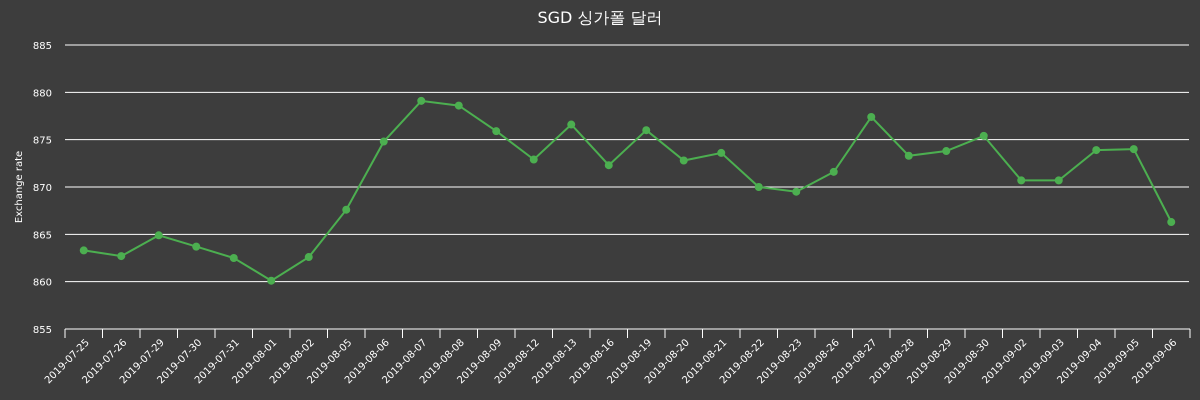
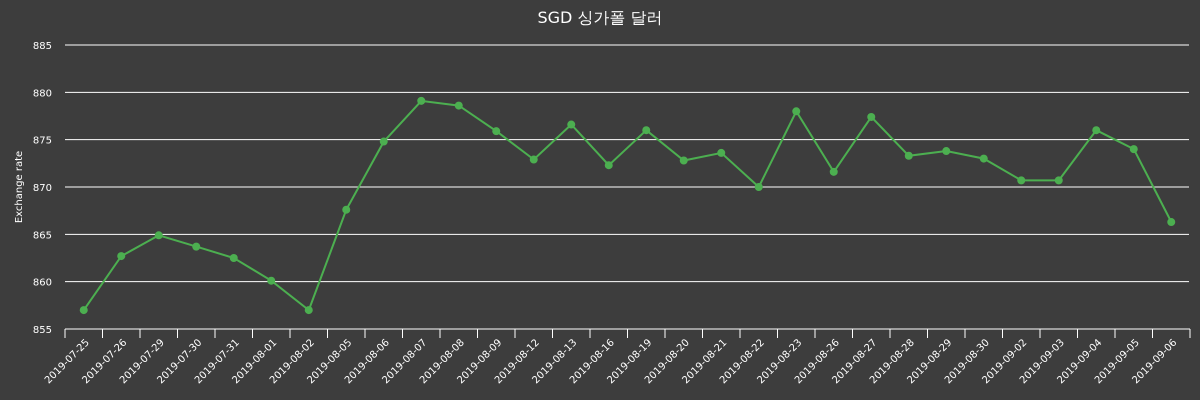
2019-07-25: 863 -> 857
2019-08-02: 863 -> 857
2019-08-23: 870 -> 878
2019-08-30: 875 -> 873
2019-09-04: 874 -> 876
